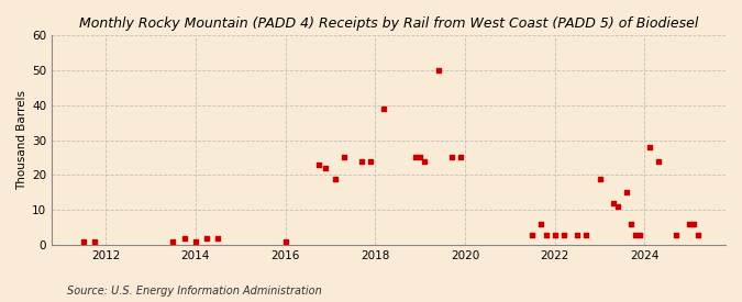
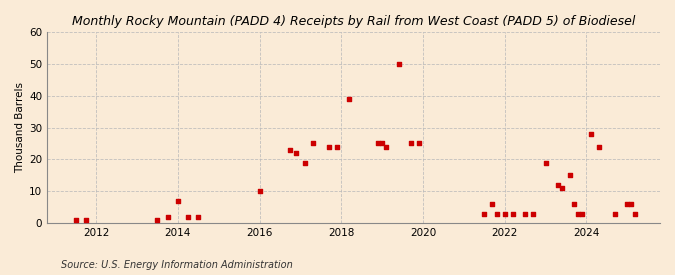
2014: 1 -> 7
2016: 1 -> 10
